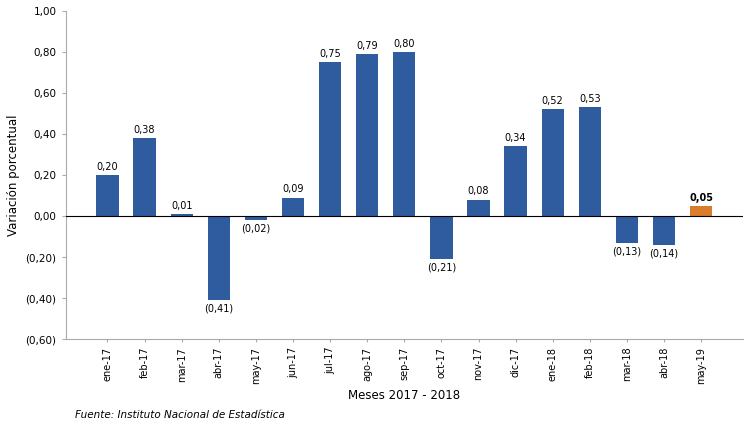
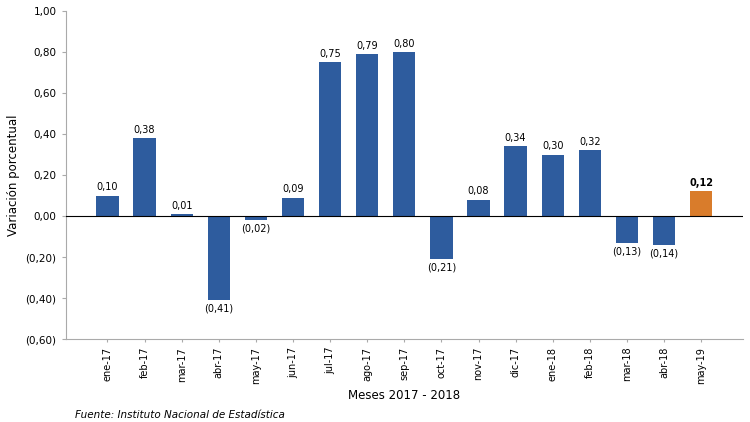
ene-17: 0,20 -> 0,10
ene-18: 0,52 -> 0,30
feb-18: 0,53 -> 0,32
may-19: 0,05 -> 0,12
